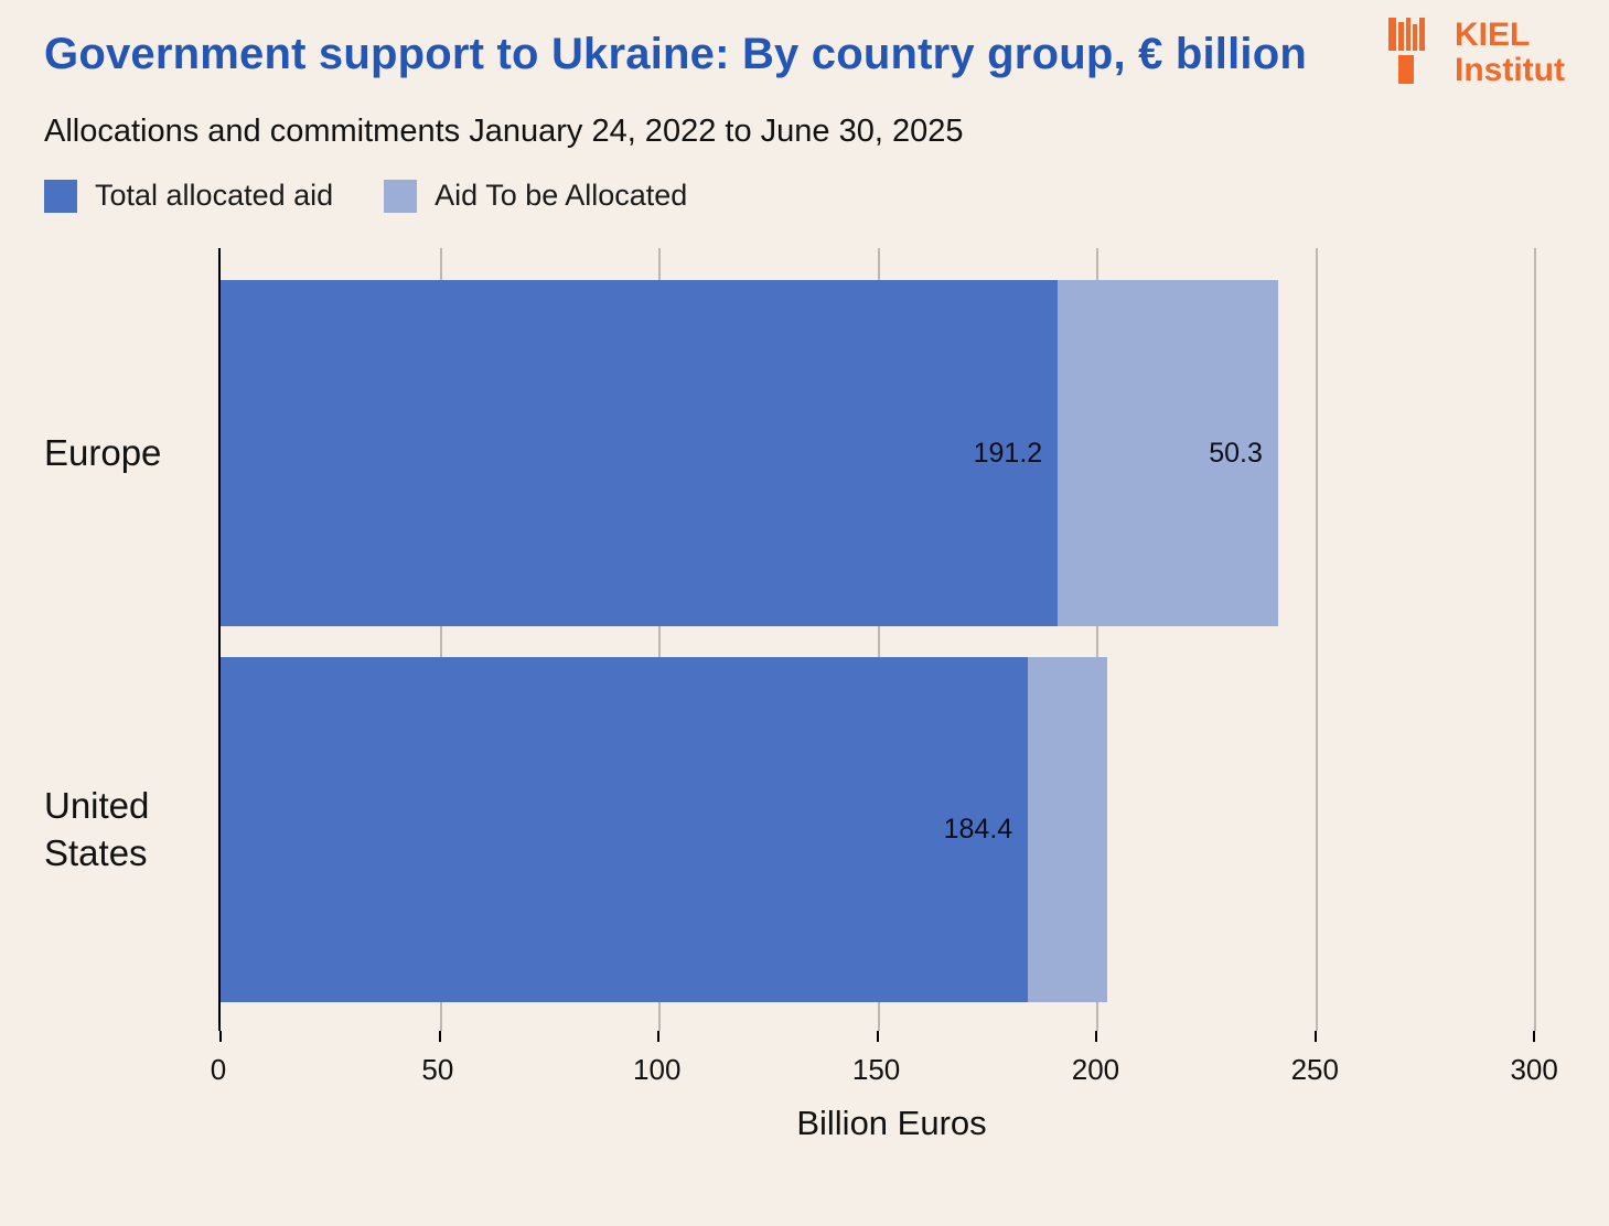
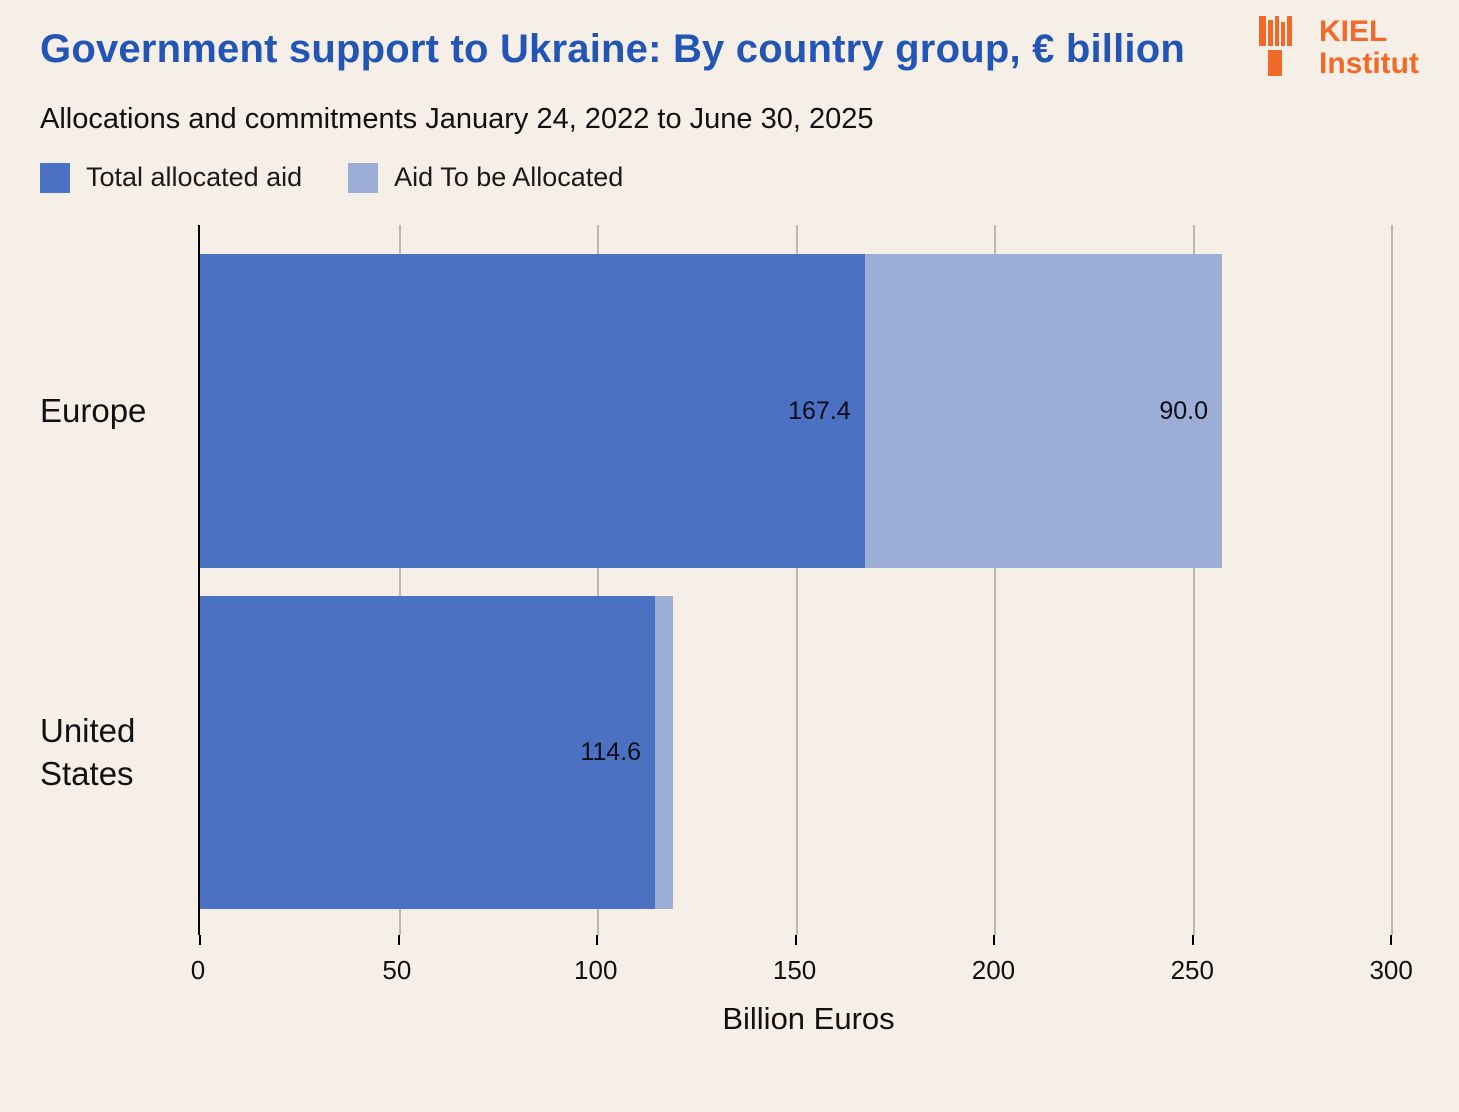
Total allocated aid/Europe: 191.2 -> 167.4
Aid To be Allocated/Europe: 50.3 -> 90.0
Total allocated aid/United States: 184.4 -> 114.6
Aid To be Allocated/United States: 18 -> 4
